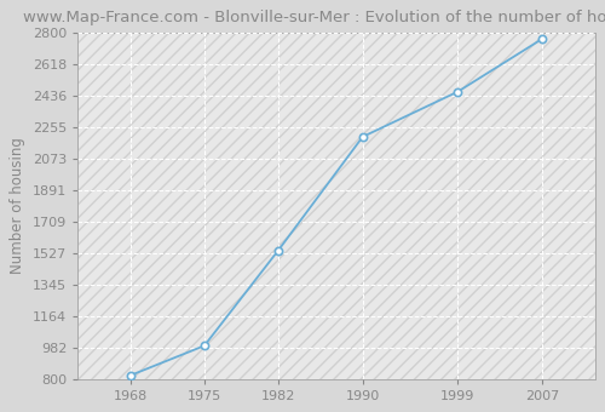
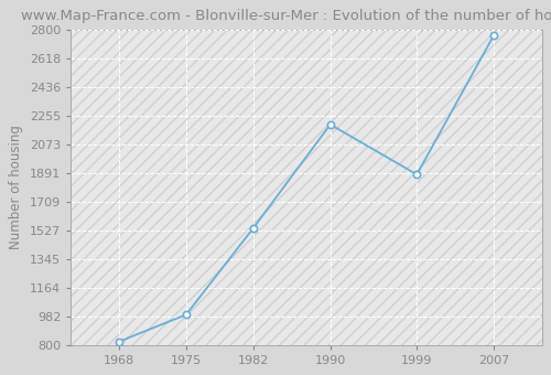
1999: 2460 -> 1880
